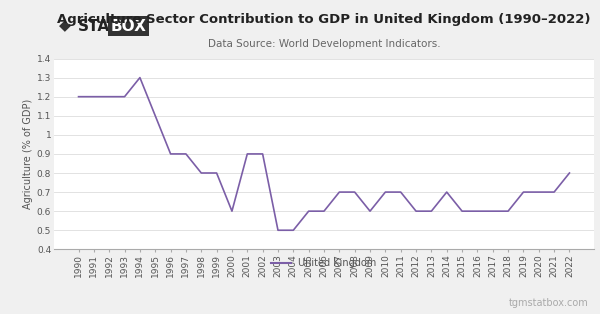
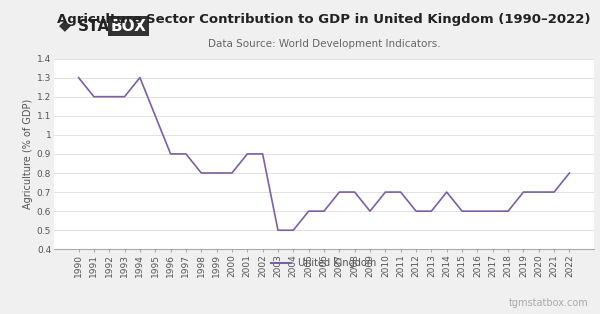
1990: 1.2 -> 1.3
2000: 0.6 -> 0.8
